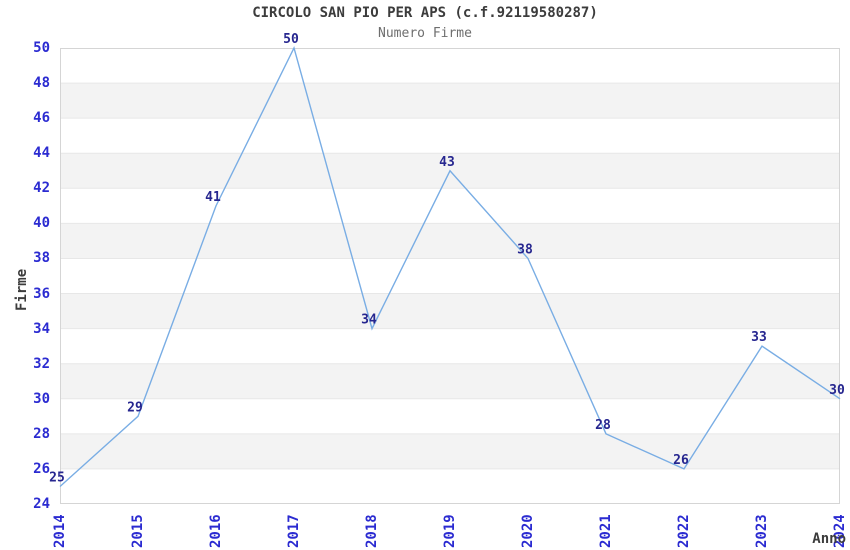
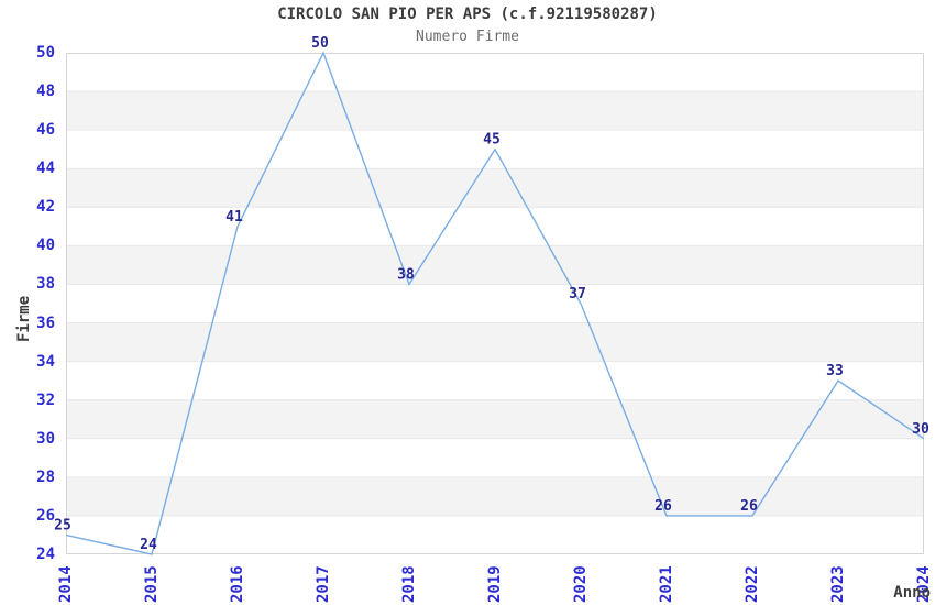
2015: 29 -> 24
2018: 34 -> 38
2019: 43 -> 45
2020: 38 -> 37
2021: 28 -> 26
